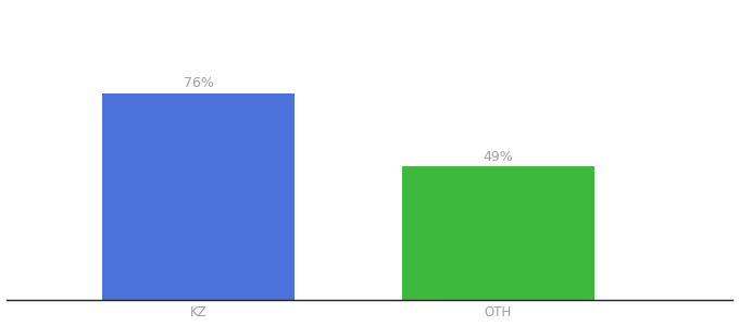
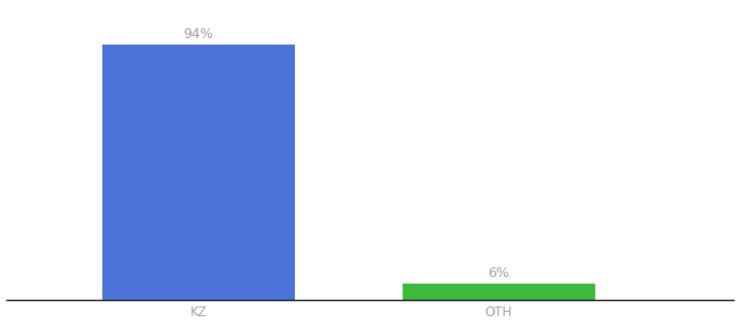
KZ: 76% -> 94%
OTH: 49% -> 6%
